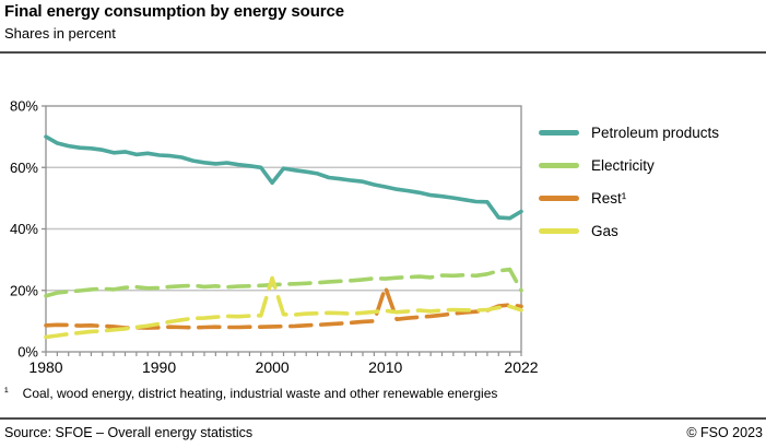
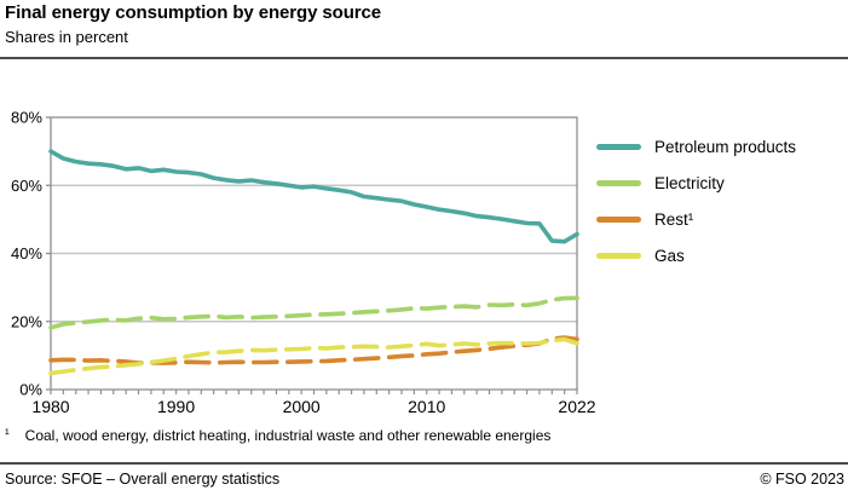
Petroleum products/2000: 55% -> 59%
Gas/2000: 24% -> 12%
Rest¹/2010: 21% -> 10%
Electricity/2022: 20% -> 27%
